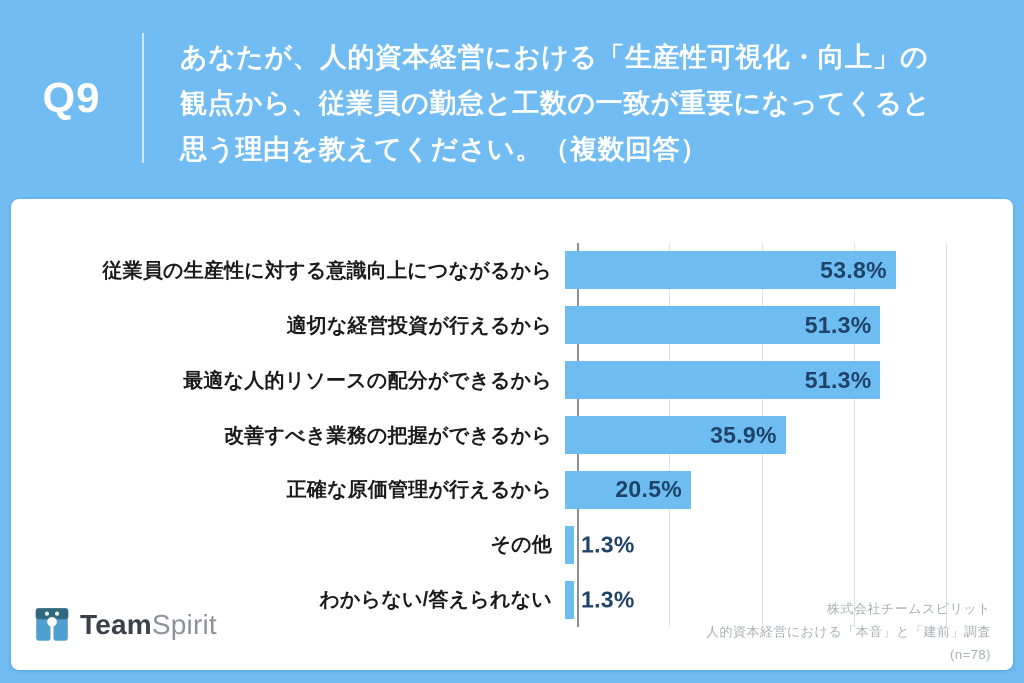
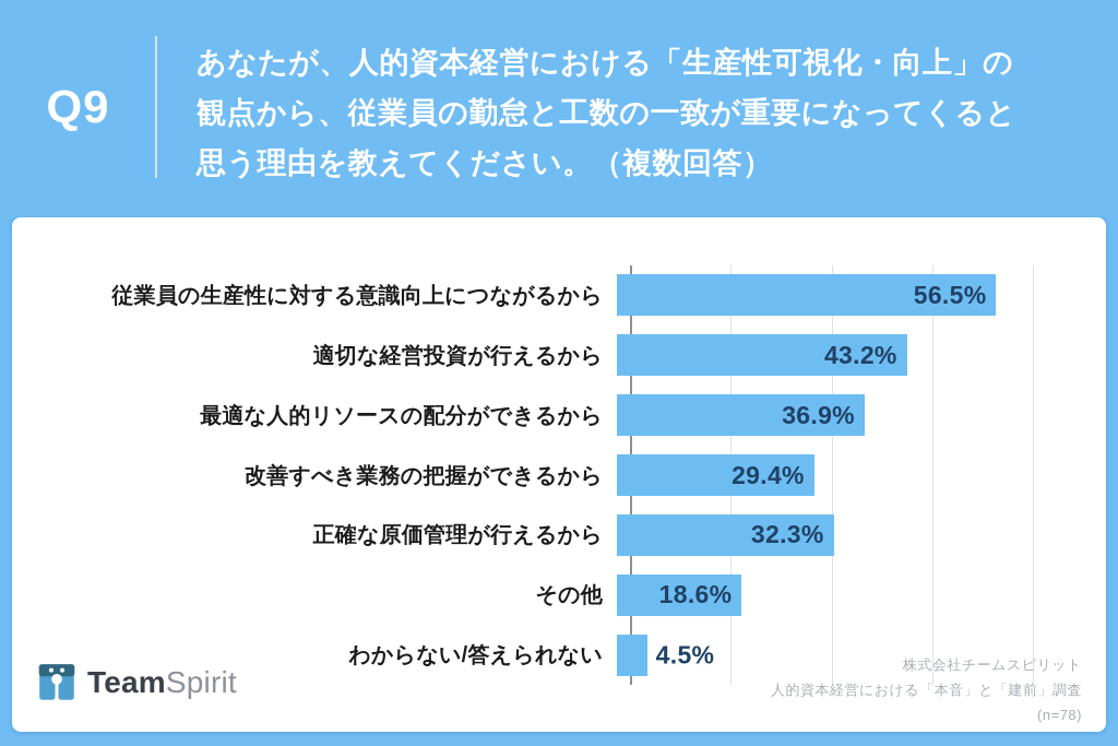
従業員の生産性に対する意識向上につながるから: 53.8% -> 56.5%
適切な経営投資が行えるから: 51.3% -> 43.2%
最適な人的リソースの配分ができるから: 51.3% -> 36.9%
改善すべき業務の把握ができるから: 35.9% -> 29.4%
正確な原価管理が行えるから: 20.5% -> 32.3%
その他: 1.3% -> 18.6%
わからない/答えられない: 1.3% -> 4.5%
